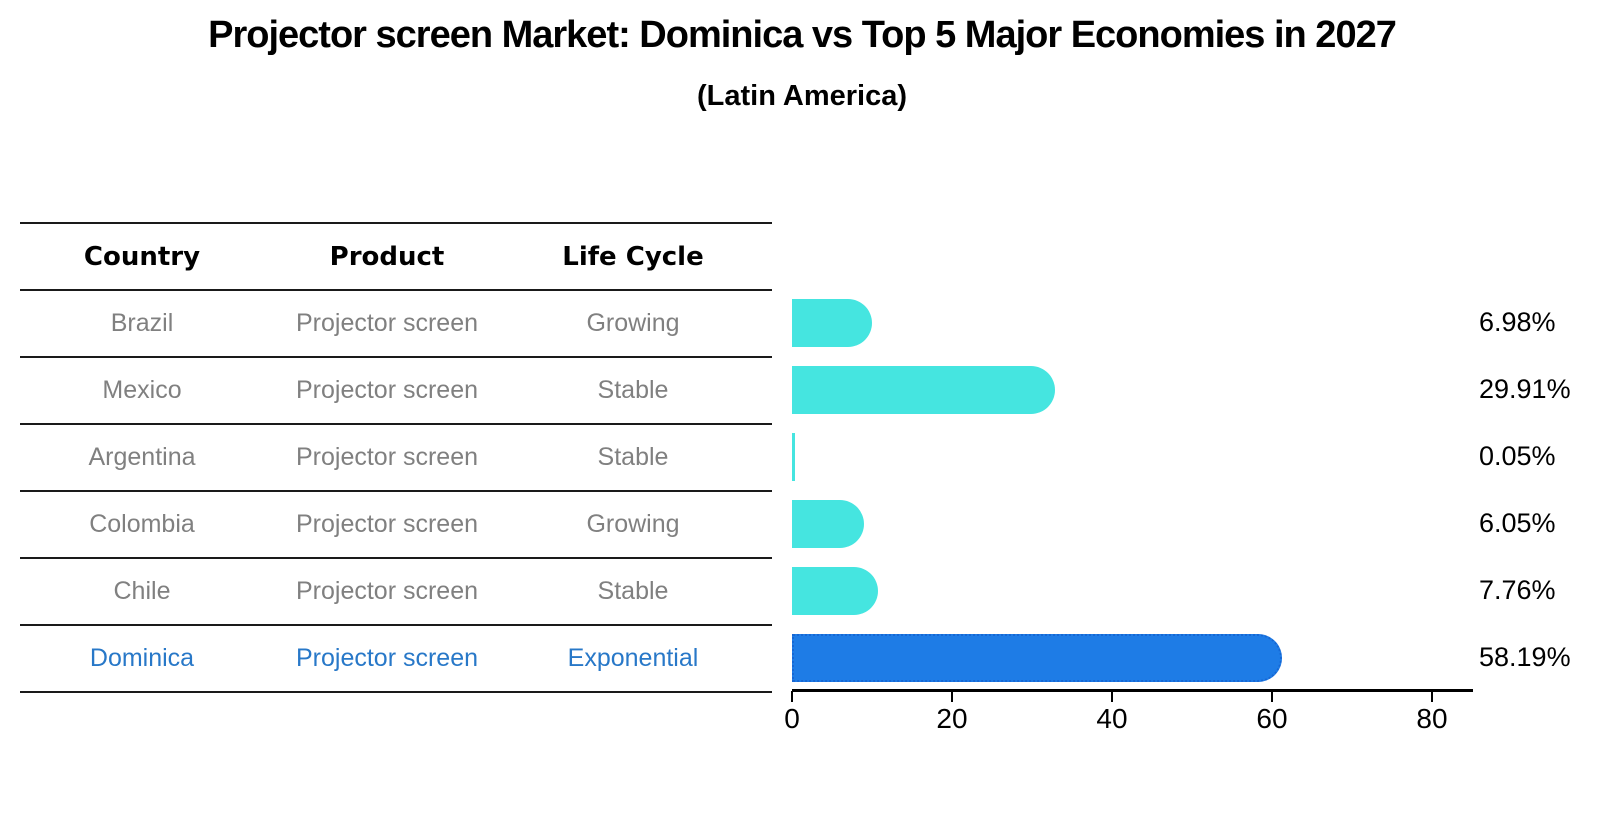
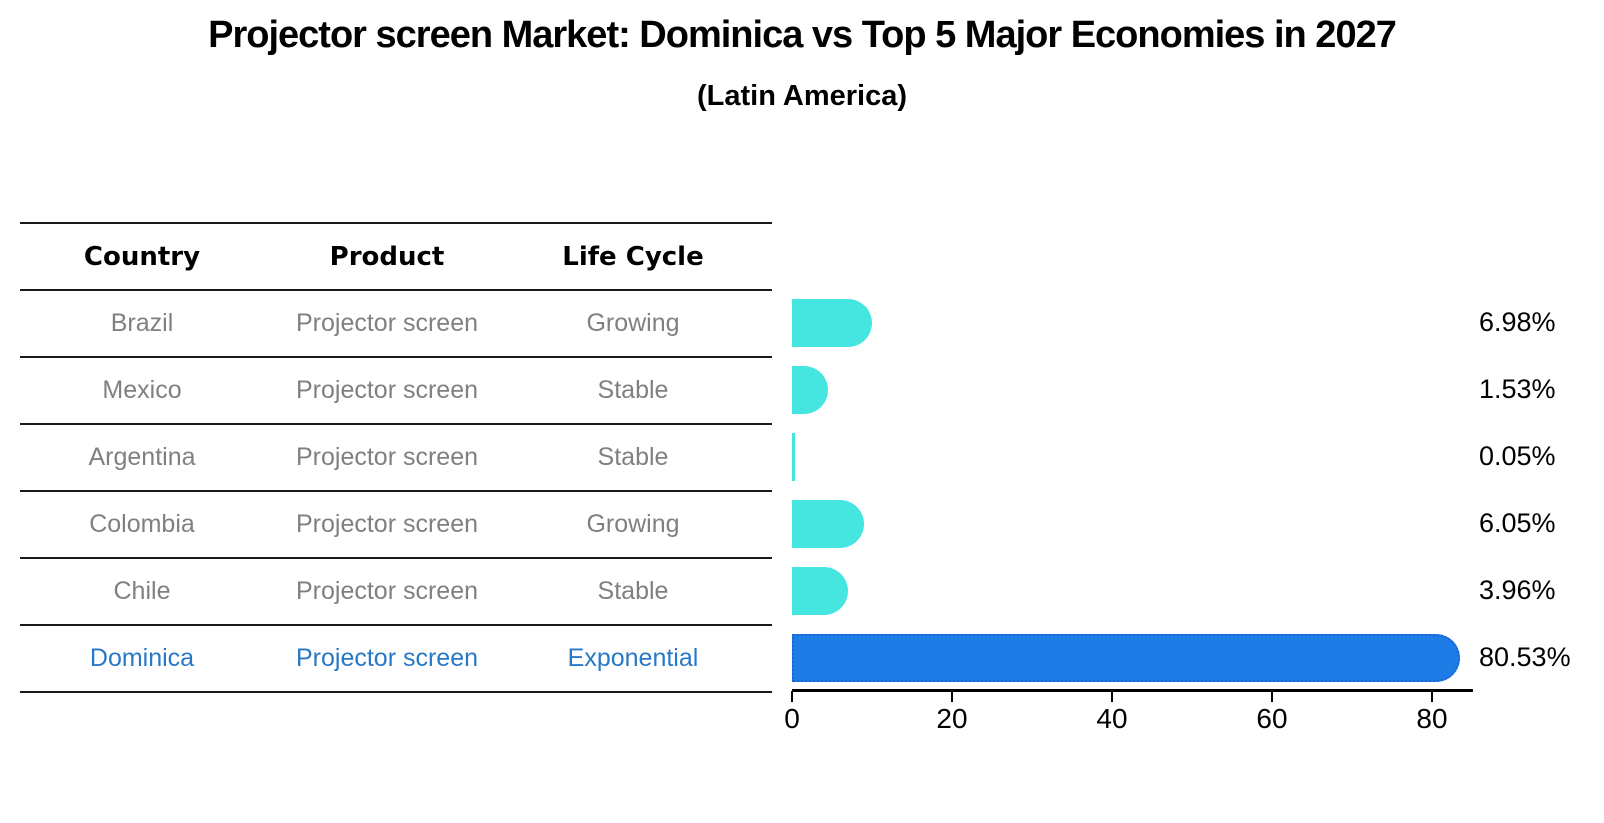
Mexico: 29.91% -> 1.53%
Chile: 7.76% -> 3.96%
Dominica: 58.19% -> 80.53%
